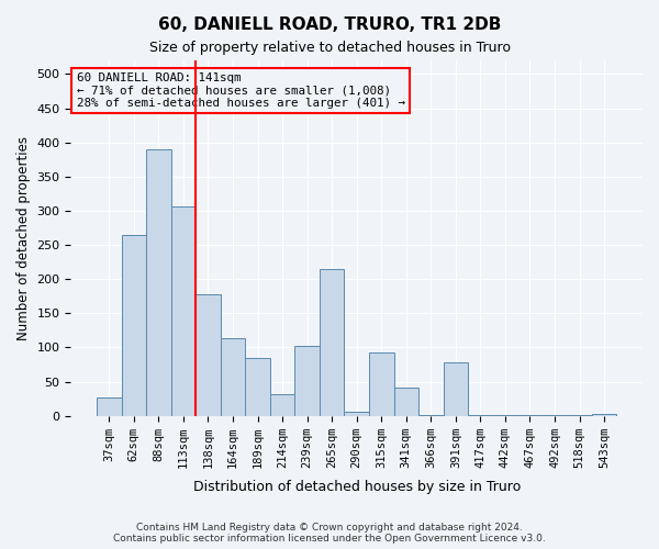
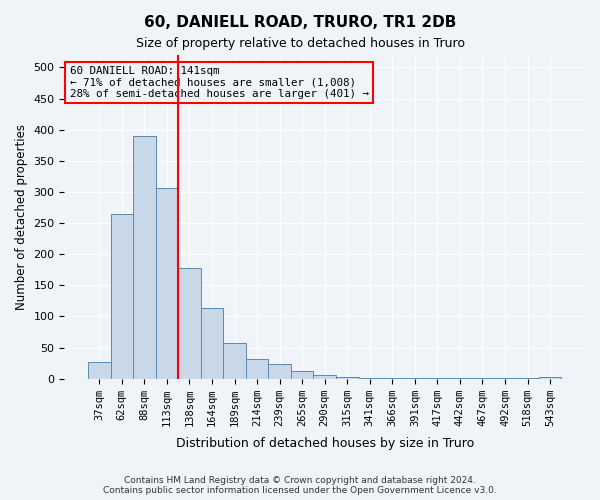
189sqm: 84 -> 57
239sqm: 102 -> 23
265sqm: 214 -> 13
315sqm: 92 -> 2
341sqm: 42 -> 1
391sqm: 78 -> 1
